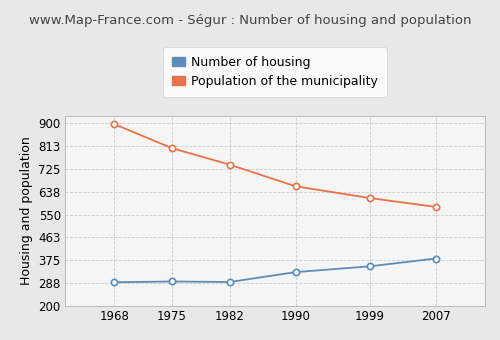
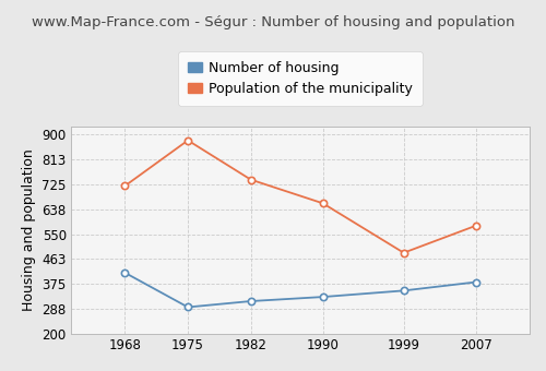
Number of housing/1968: 291 -> 415
Population of the municipality/1968: 897 -> 720
Population of the municipality/1975: 805 -> 880
Number of housing/1982: 292 -> 315
Population of the municipality/1999: 614 -> 485
